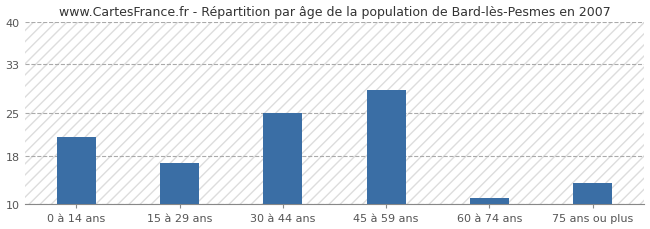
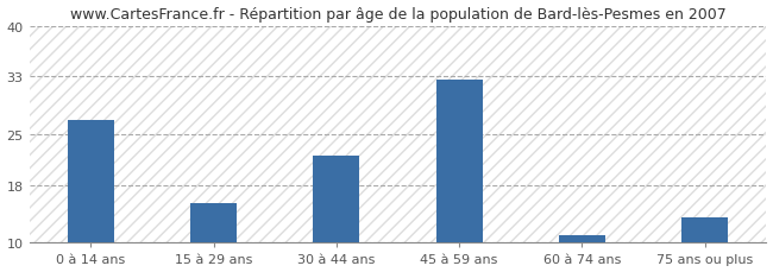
0 à 14 ans: 21.0 -> 27.0
15 à 29 ans: 16.8 -> 15.5
30 à 44 ans: 25.0 -> 22.0
45 à 59 ans: 28.8 -> 32.5
